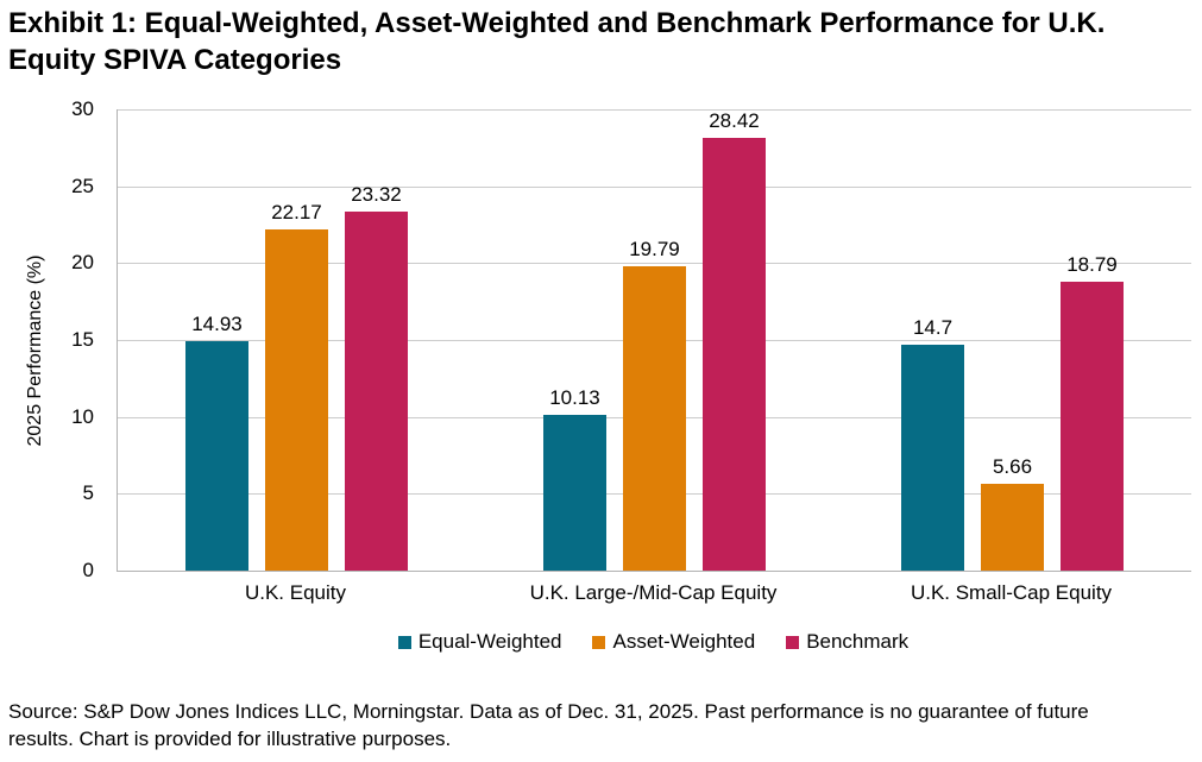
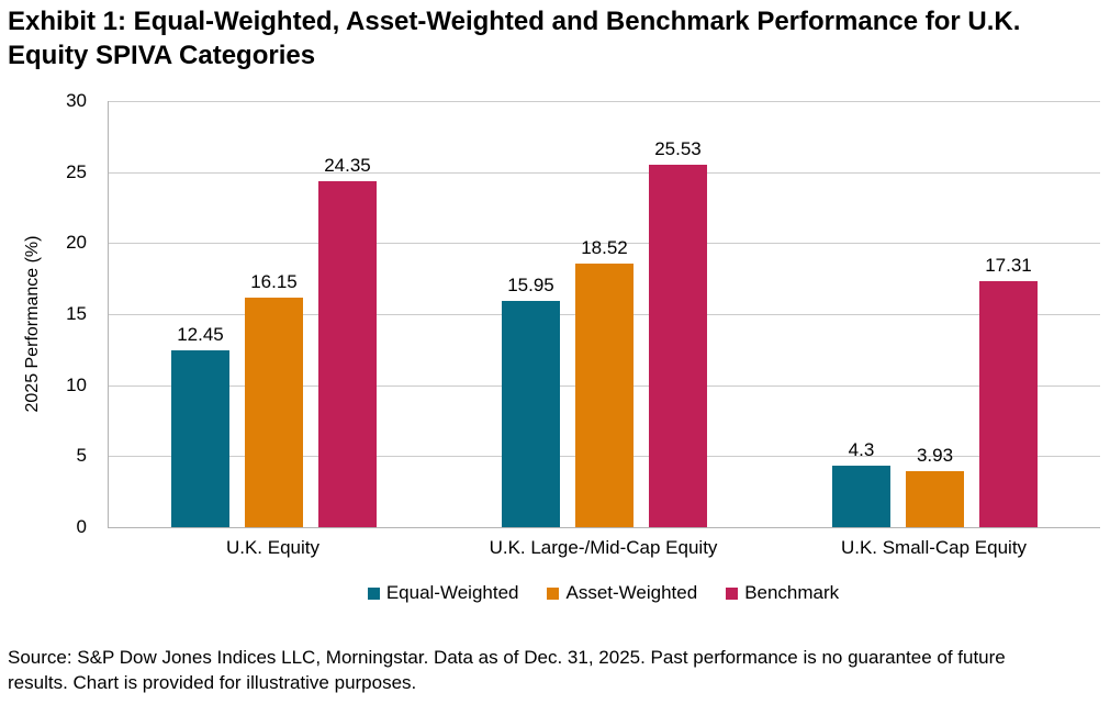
Equal-Weighted/U.K. Equity: 14.93 -> 12.45
Asset-Weighted/U.K. Equity: 22.17 -> 16.15
Benchmark/U.K. Equity: 23.32 -> 24.35
Equal-Weighted/U.K. Large-/Mid-Cap Equity: 10.13 -> 15.95
Asset-Weighted/U.K. Large-/Mid-Cap Equity: 19.79 -> 18.52
Benchmark/U.K. Large-/Mid-Cap Equity: 28.42 -> 25.53
Equal-Weighted/U.K. Small-Cap Equity: 14.7 -> 4.3
Asset-Weighted/U.K. Small-Cap Equity: 5.66 -> 3.93
Benchmark/U.K. Small-Cap Equity: 18.79 -> 17.31
